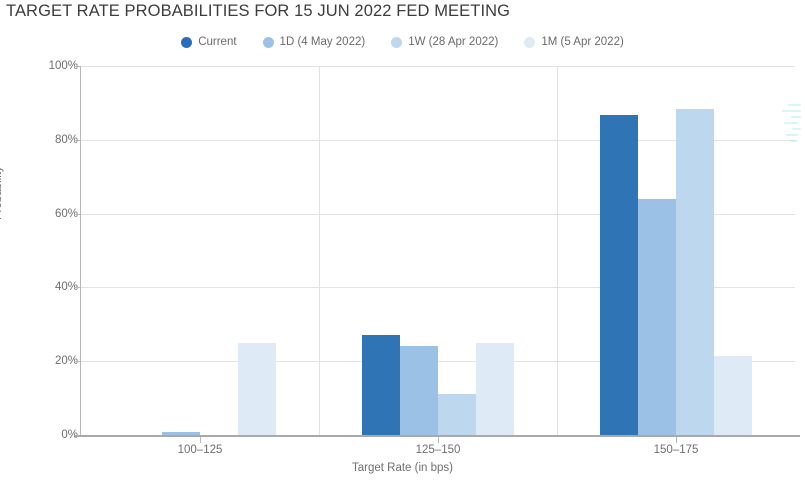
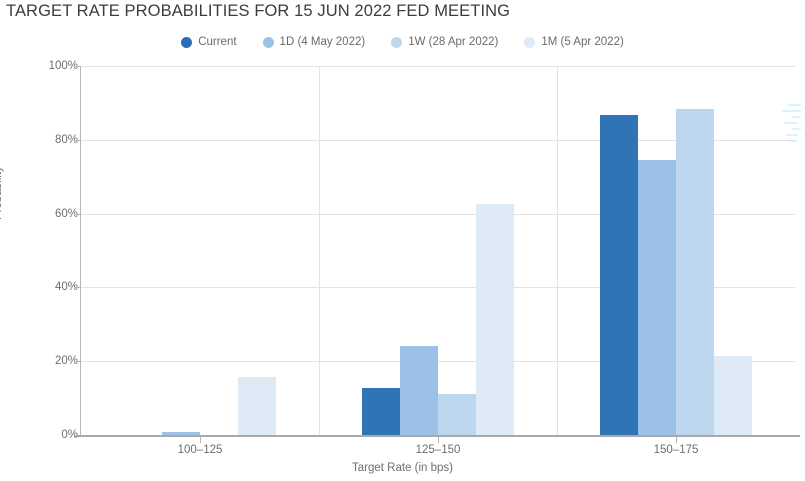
1M (5 Apr 2022)/100–125: 25% -> 16%
Current/125–150: 27% -> 13%
1M (5 Apr 2022)/125–150: 25% -> 63%
1D (4 May 2022)/150–175: 64% -> 74%
